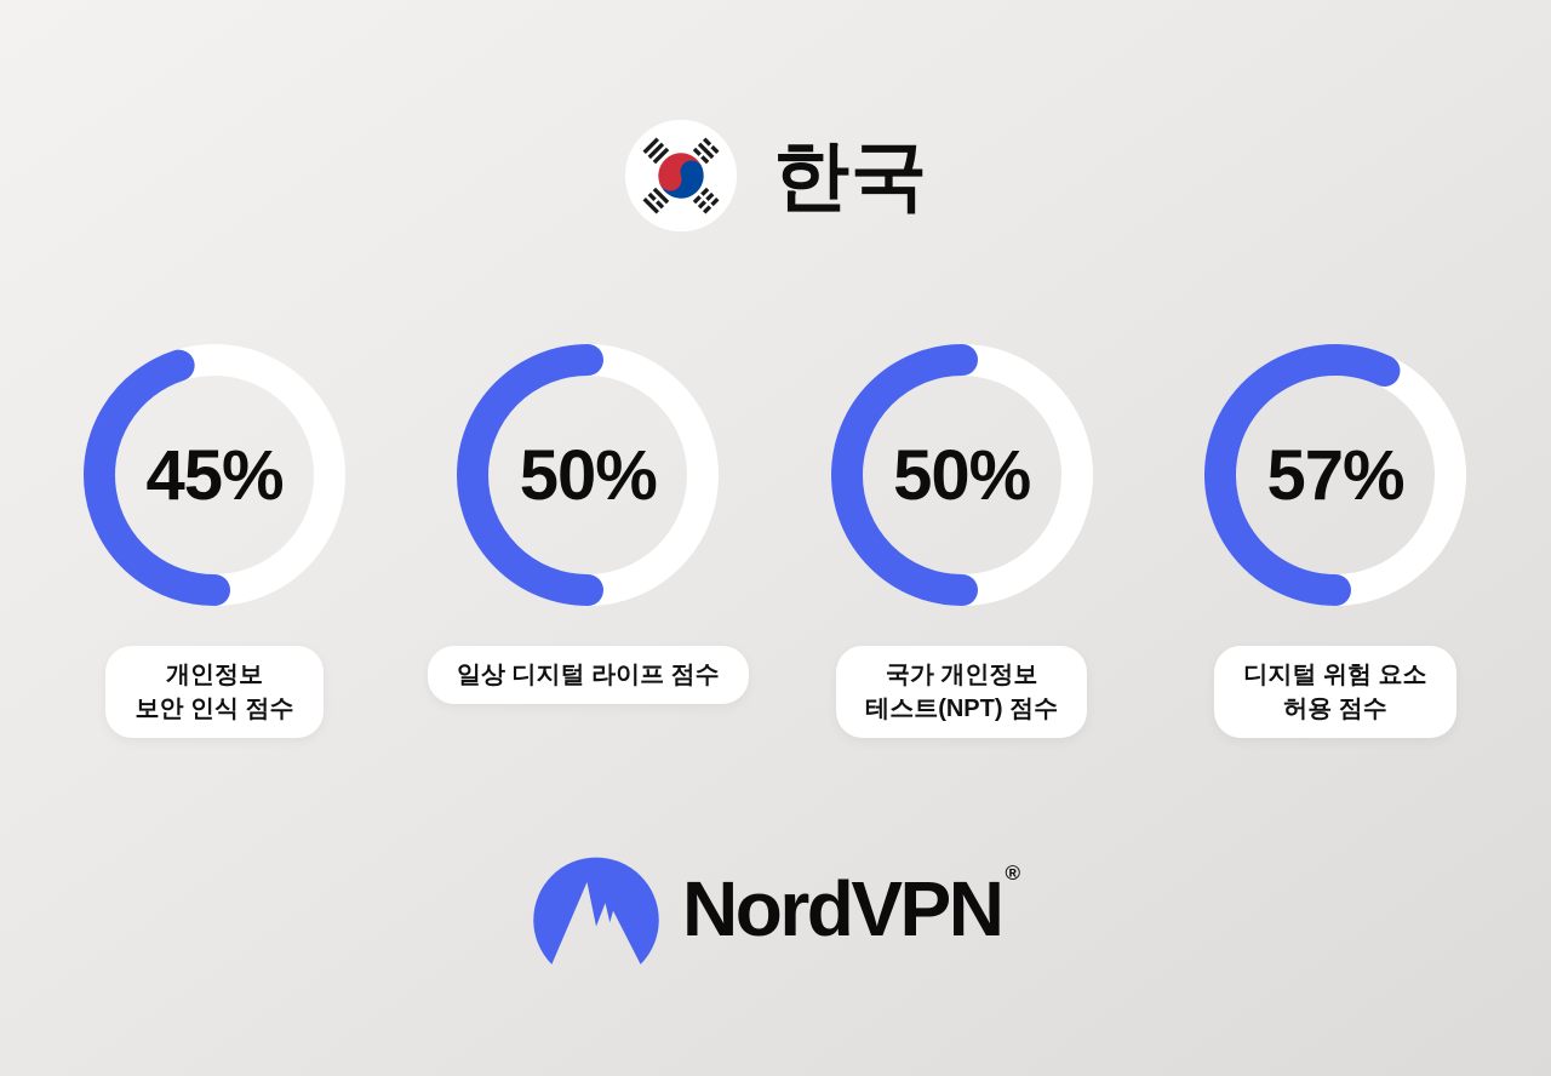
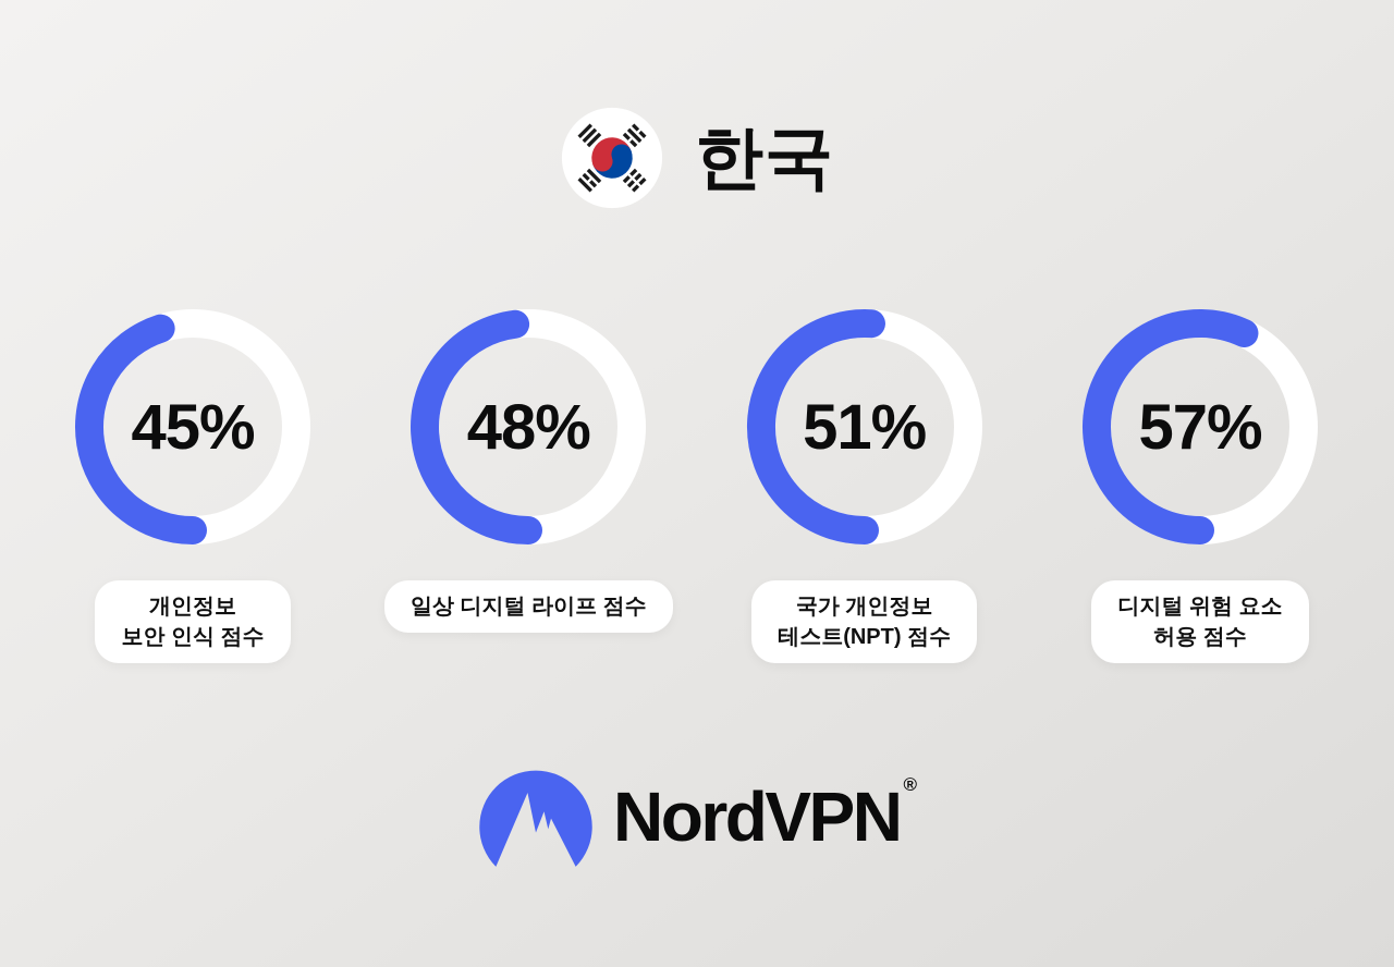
일상 디지털 라이프 점수: 50% -> 48%
국가 개인정보 테스트(NPT) 점수: 50% -> 51%
